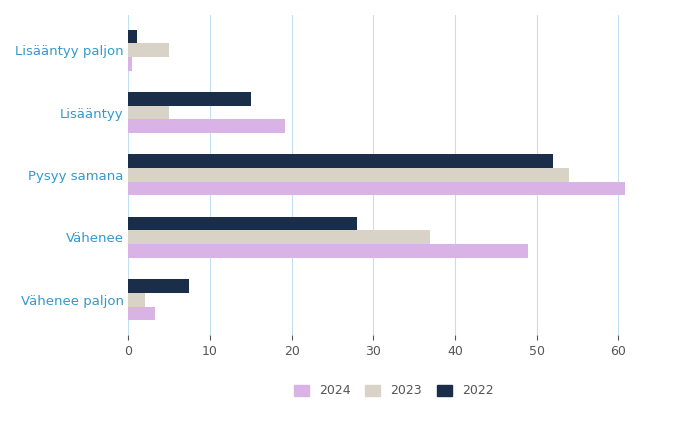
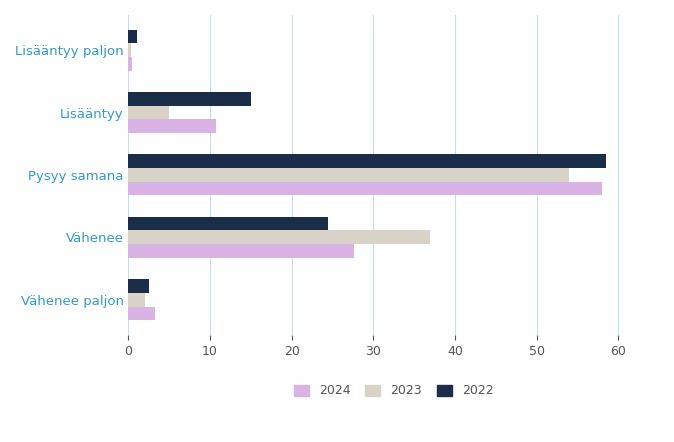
2023/Lisääntyy paljon: 5.0 -> 0.3
2024/Lisääntyy: 19.2 -> 10.7
2022/Pysyy samana: 52.0 -> 58.5
2024/Pysyy samana: 60.8 -> 58.0
2022/Vähenee: 28.0 -> 24.5
2024/Vähenee: 49.0 -> 27.6
2022/Vähenee paljon: 7.4 -> 2.5
